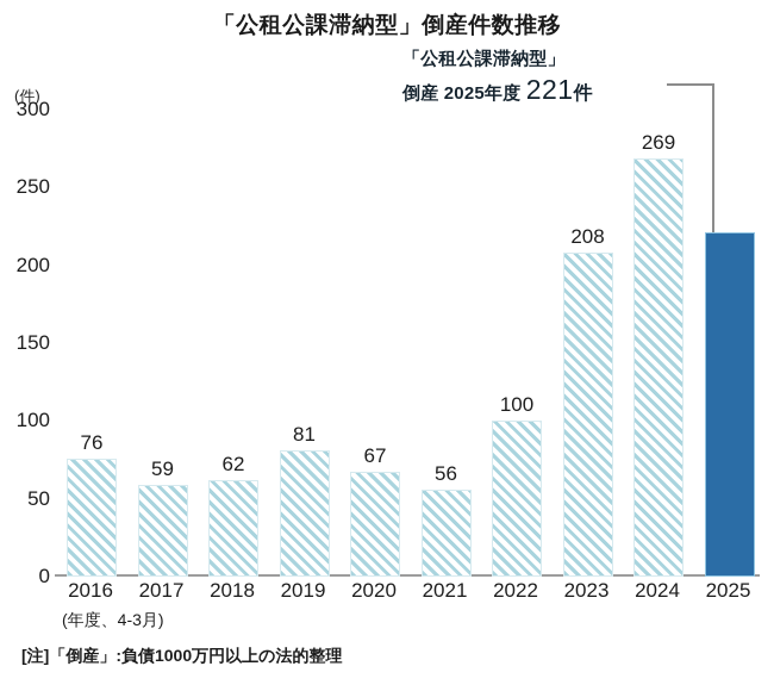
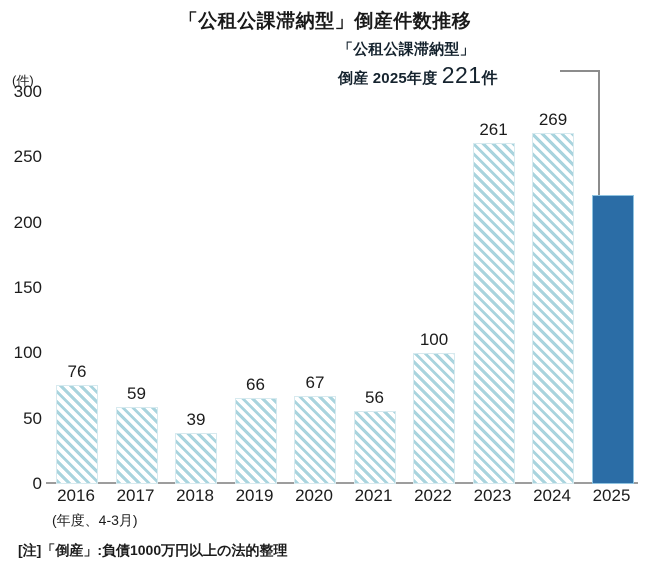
2018: 62 -> 39
2019: 81 -> 66
2023: 208 -> 261
